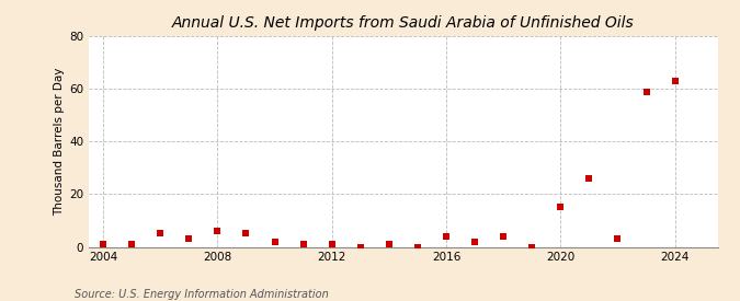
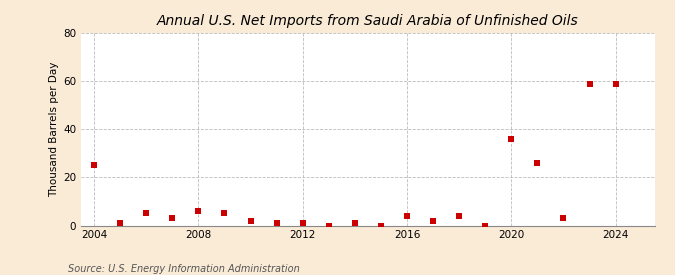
2004: 1 -> 25
2020: 15 -> 36
2024: 63 -> 59
